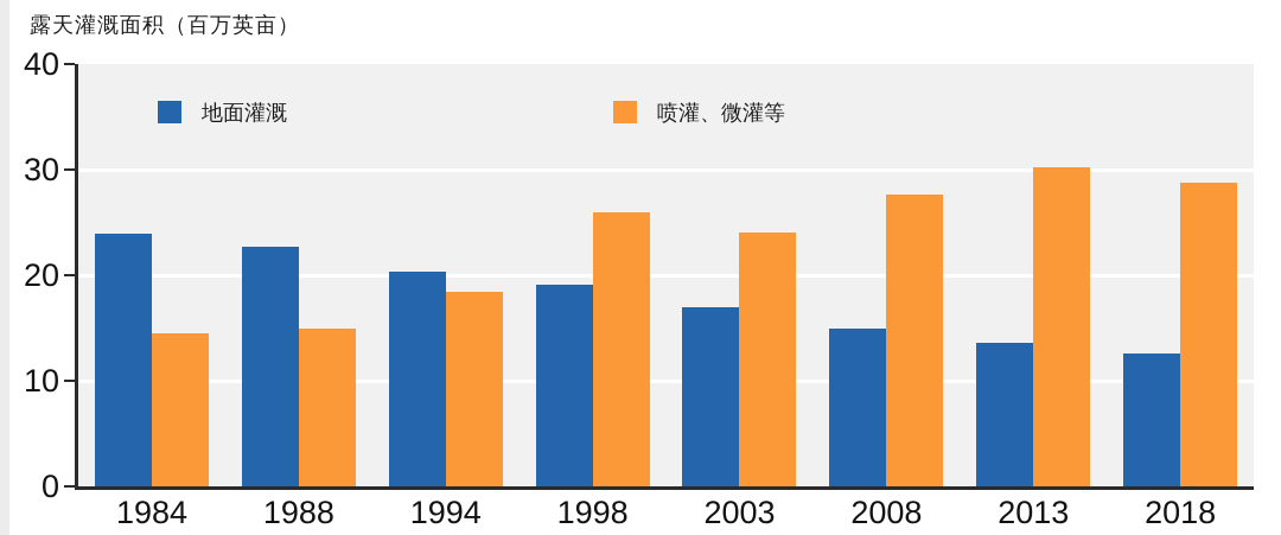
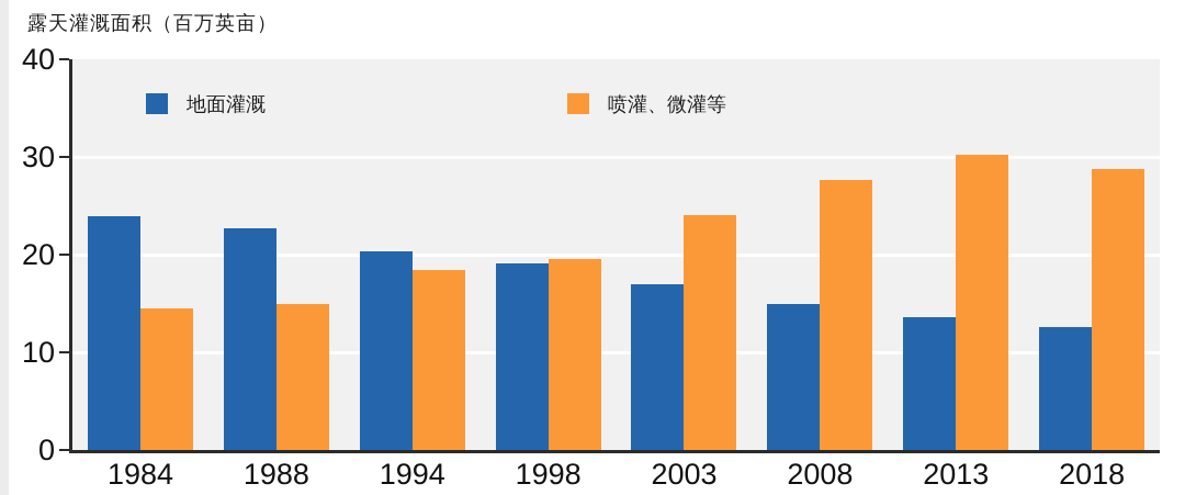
喷灌、微灌等/1998: 26 -> 20
